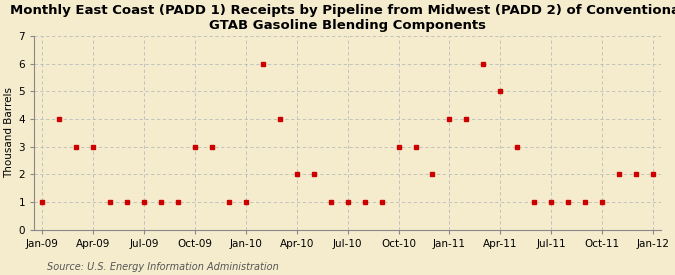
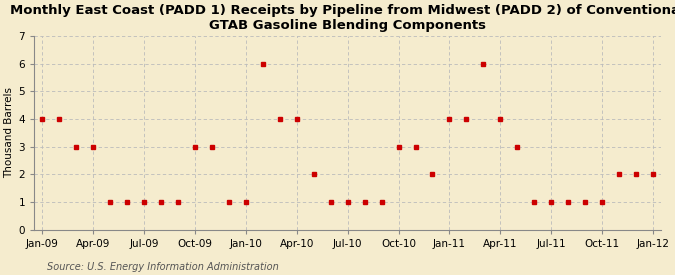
Jan-09: 1 -> 4
Apr-10: 2 -> 4
Apr-11: 5 -> 4
